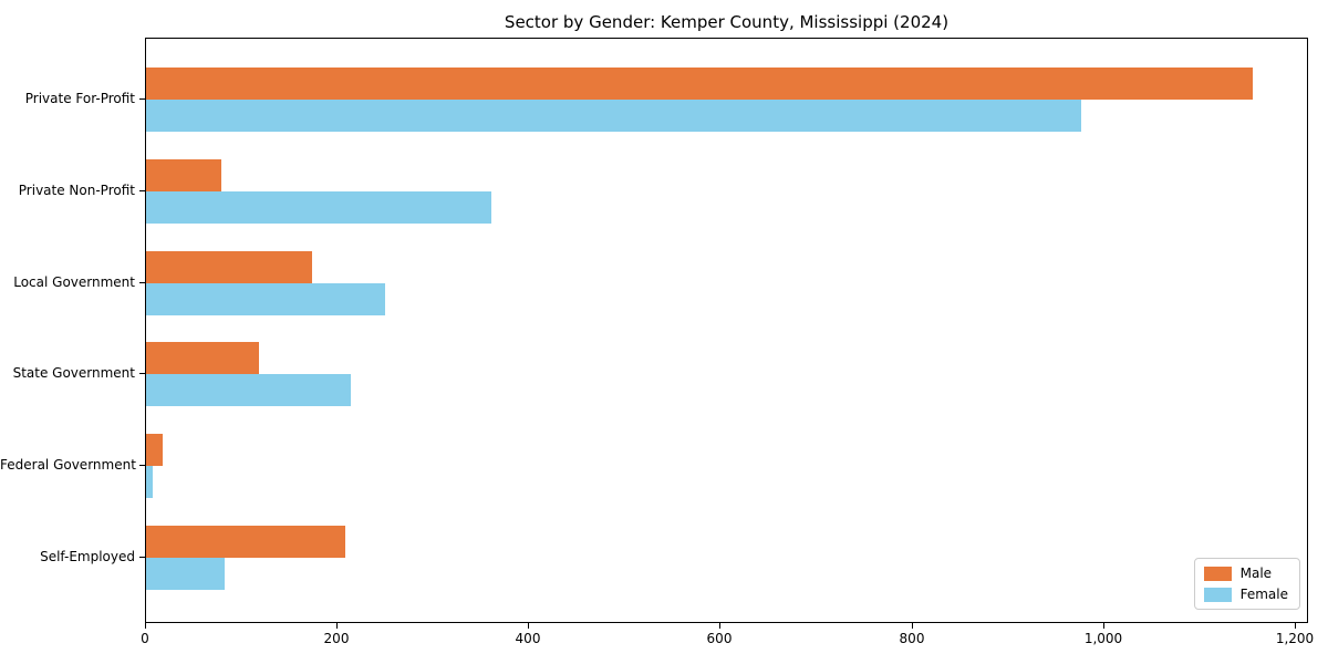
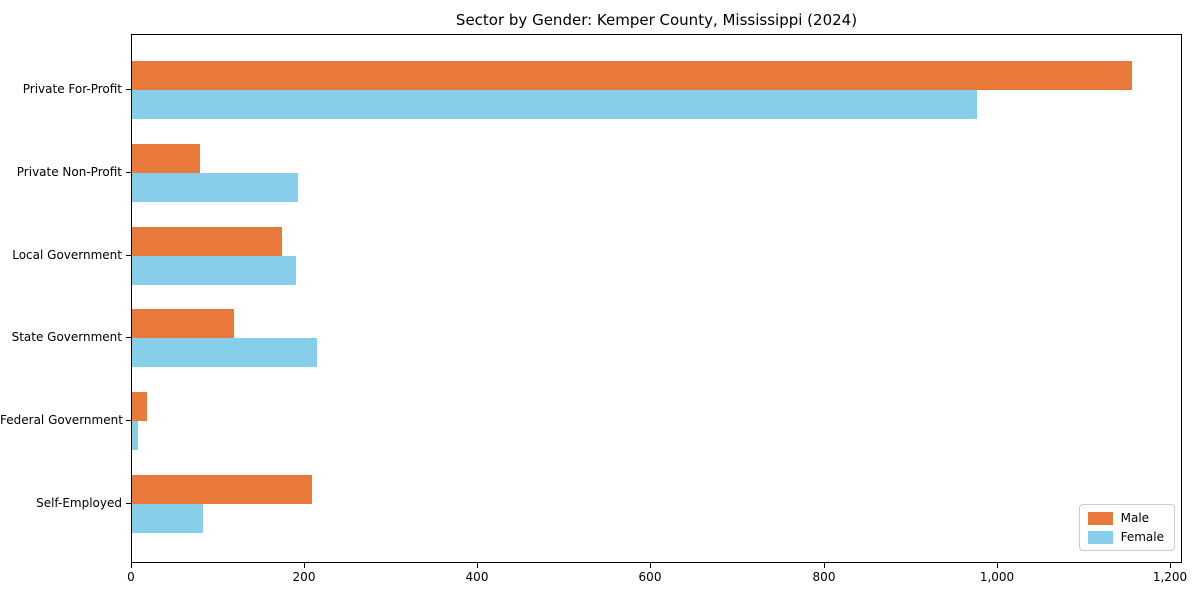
Female/Private Non-Profit: 360 -> 190
Female/Local Government: 250 -> 190
